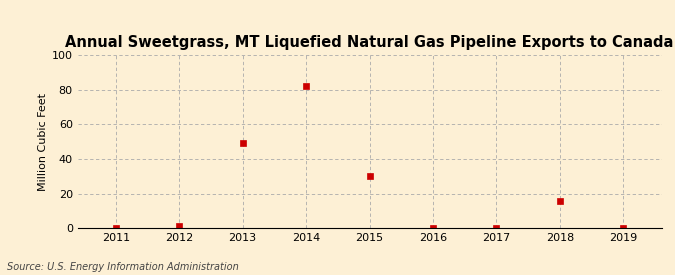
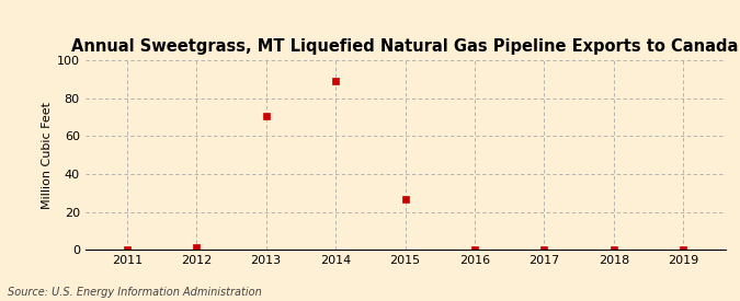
2013: 49 -> 70
2014: 82 -> 89
2015: 30 -> 26
2018: 16 -> 0
